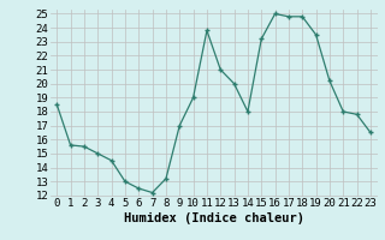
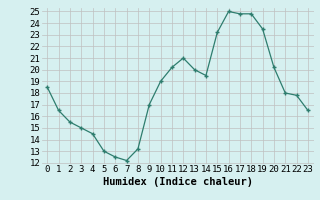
1: 15.6 -> 16.5
11: 23.8 -> 20.2
14: 18.0 -> 19.5
